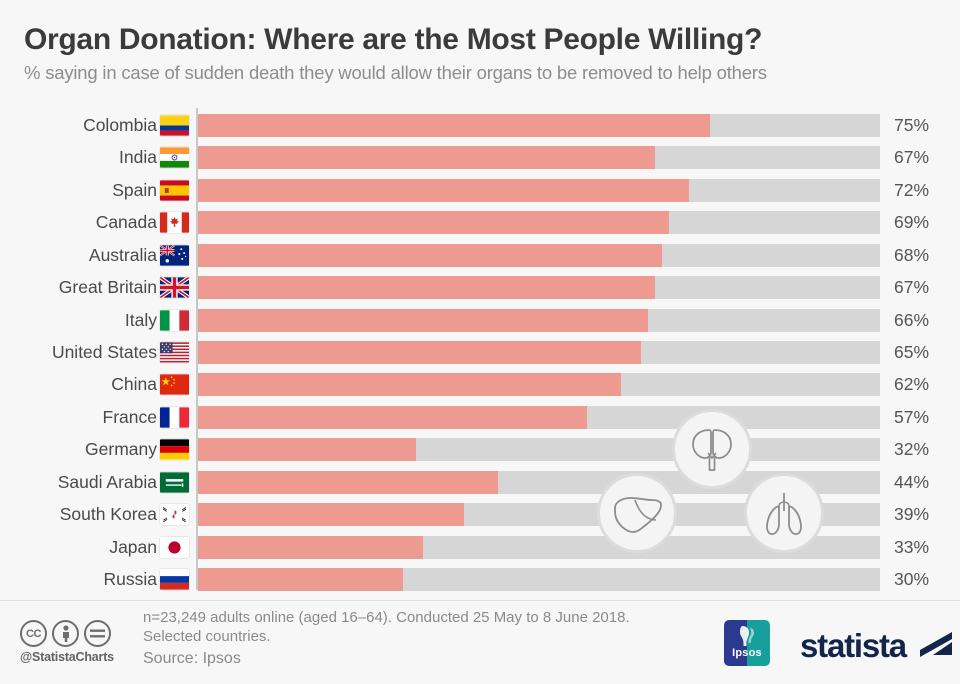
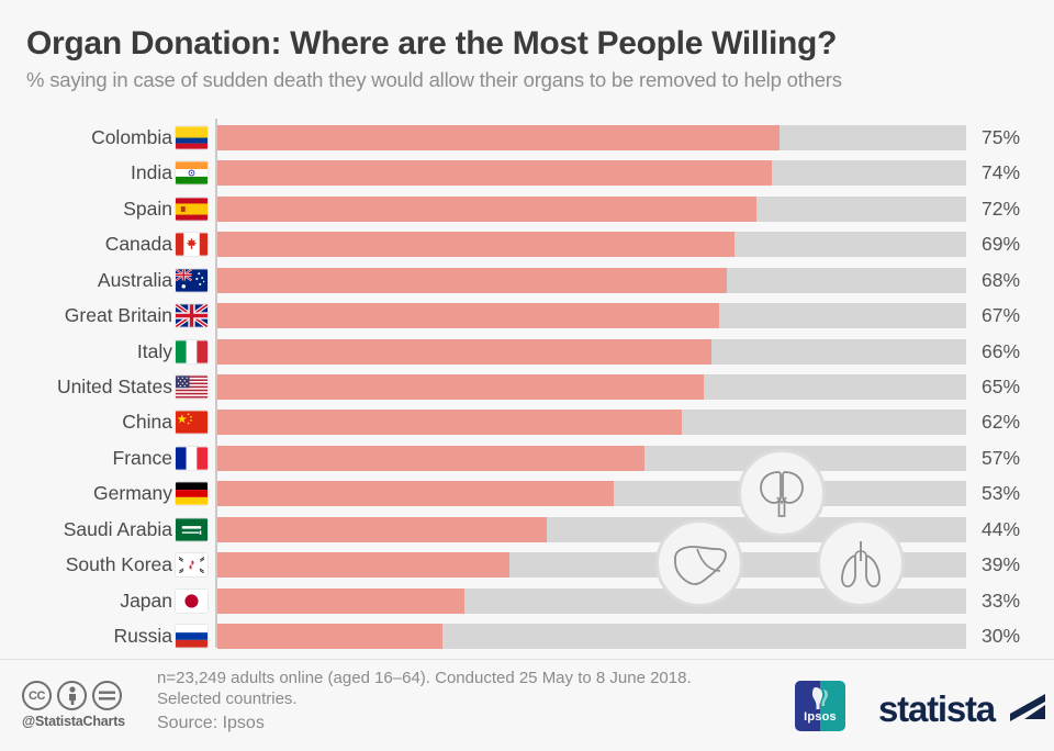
India: 67% -> 74%
Germany: 32% -> 53%
